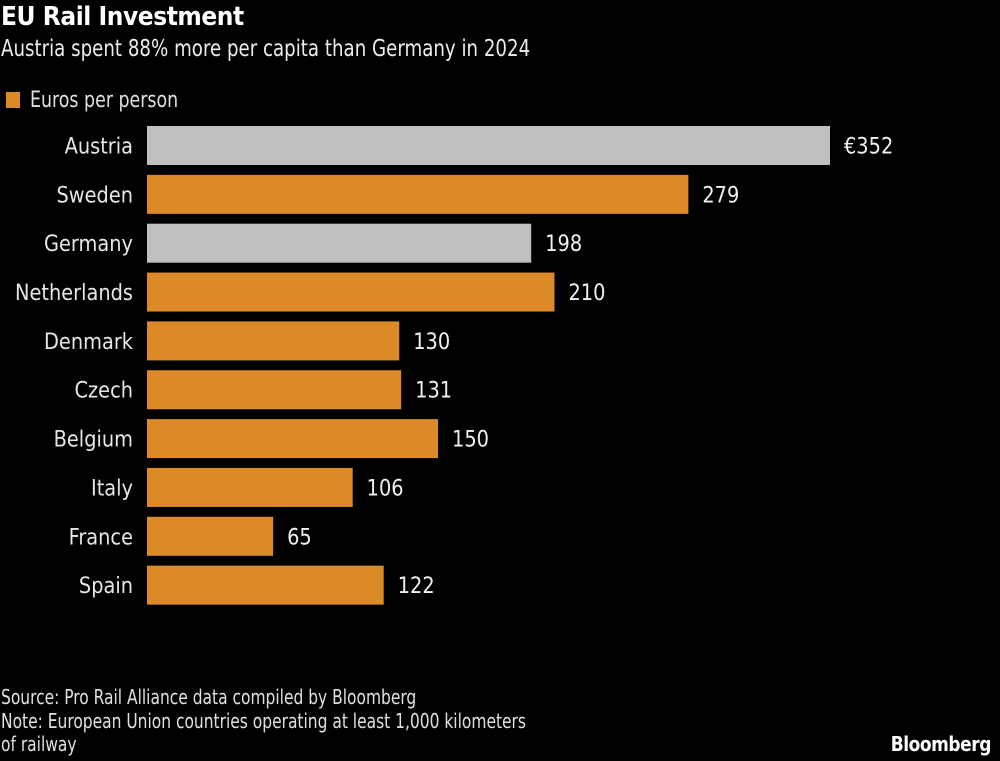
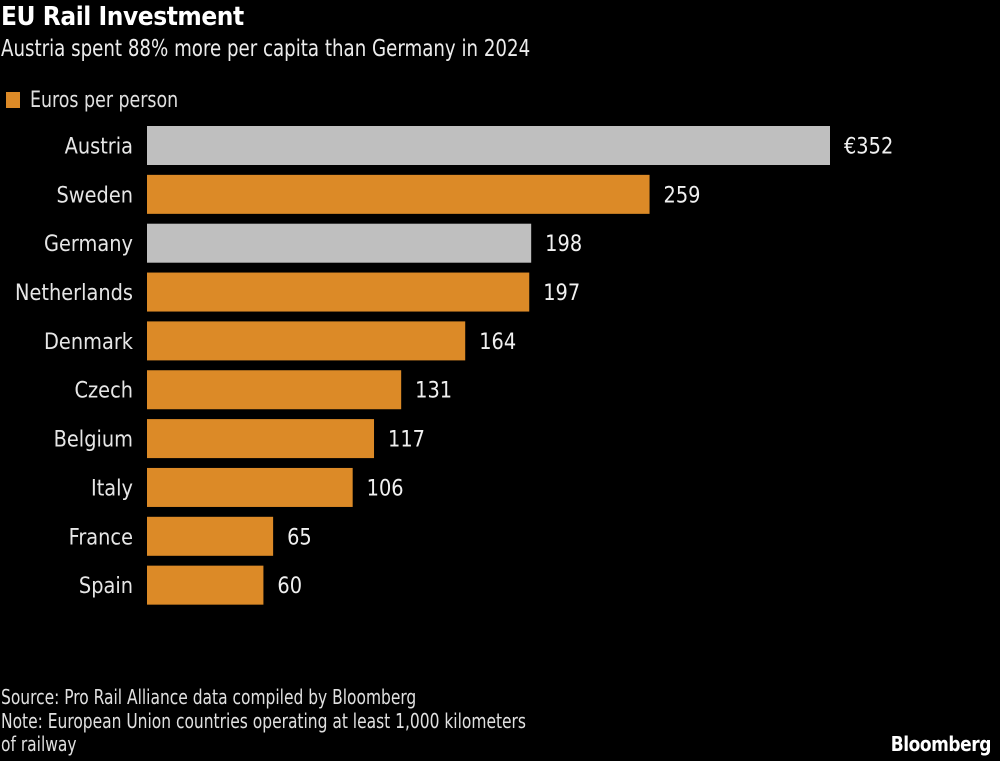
Sweden: 279 -> 259
Netherlands: 210 -> 197
Denmark: 130 -> 164
Belgium: 150 -> 117
Spain: 122 -> 60
